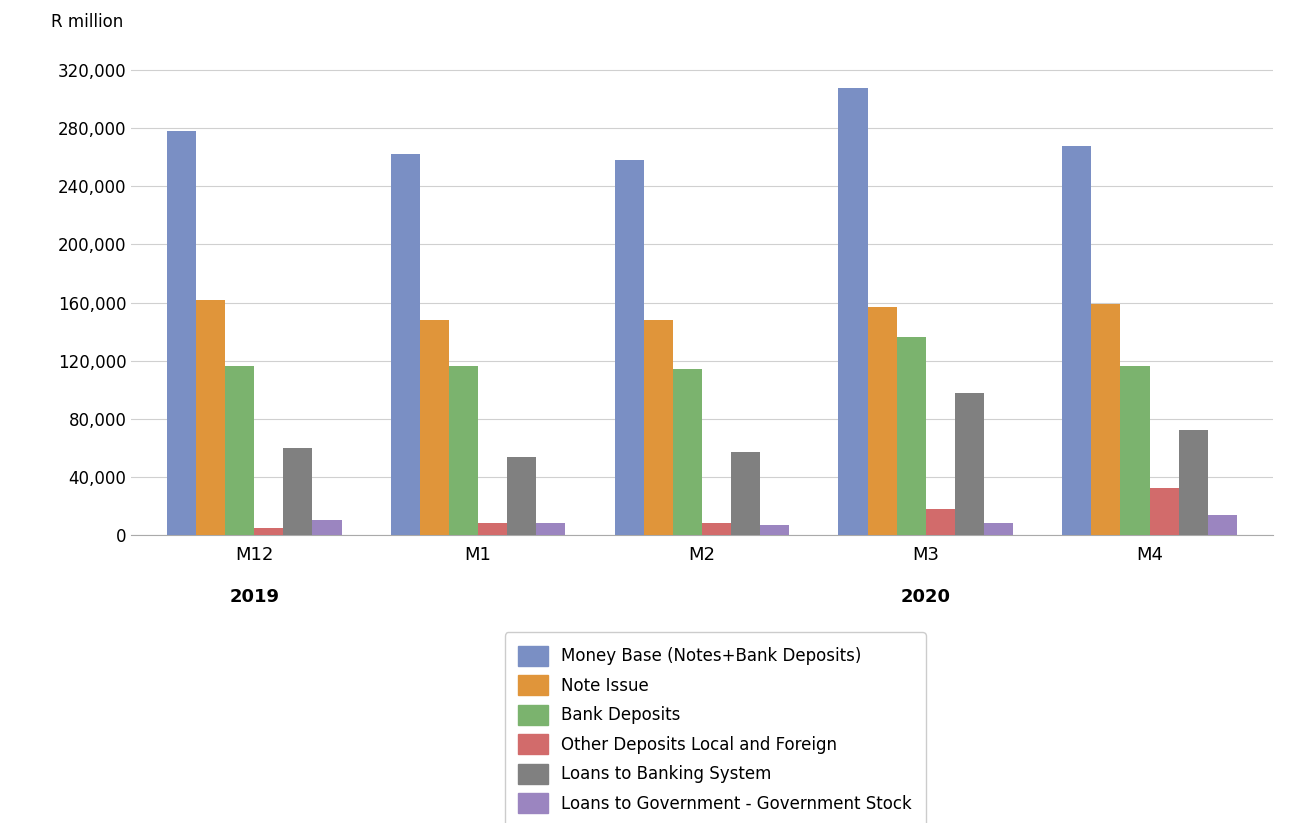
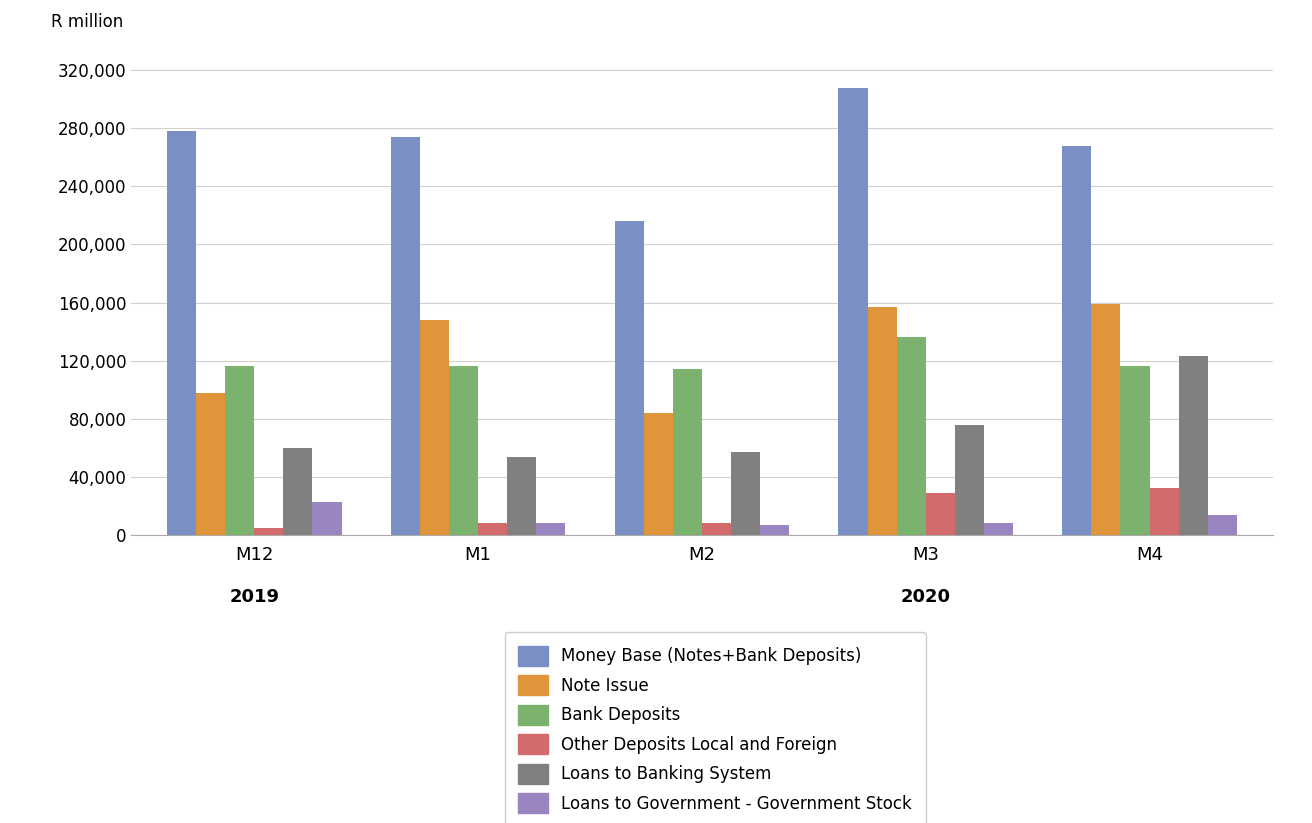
Note Issue/M12: 162,000 -> 98,000
Loans to Government - Government Stock/M12: 10,000 -> 23,000
Money Base (Notes+Bank Deposits)/M1: 262,000 -> 274,000
Money Base (Notes+Bank Deposits)/M2: 258,000 -> 216,000
Note Issue/M2: 148,000 -> 84,000
Other Deposits Local and Foreign/M3: 18,000 -> 29,000
Loans to Banking System/M3: 98,000 -> 76,000
Loans to Banking System/M4: 72,000 -> 123,000
